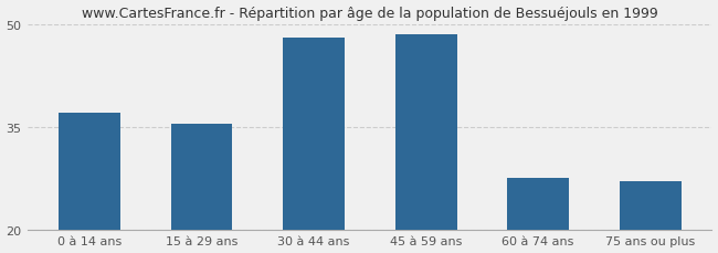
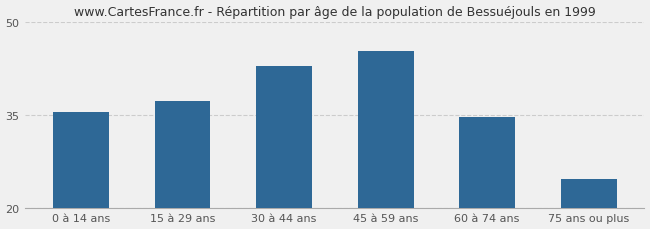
0 à 14 ans: 37.0 -> 35.4
15 à 29 ans: 35.5 -> 37.2
30 à 44 ans: 48.0 -> 42.8
45 à 59 ans: 48.5 -> 45.2
60 à 74 ans: 27.5 -> 34.6
75 ans ou plus: 27.0 -> 24.6
